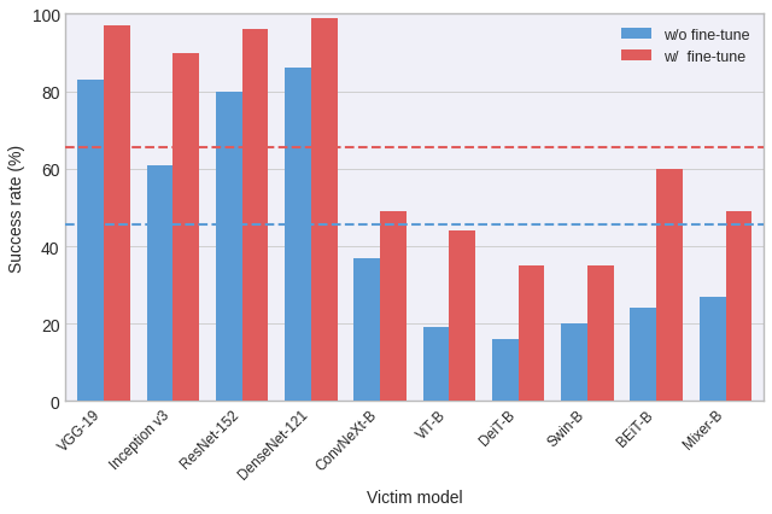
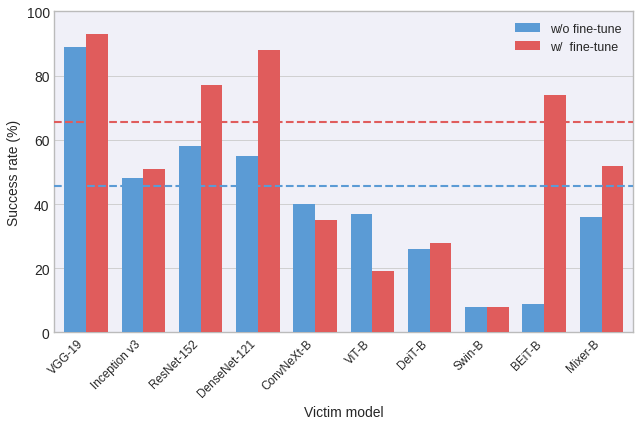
w/o fine-tune/VGG-19: 83 -> 89
w/ fine-tune/VGG-19: 97 -> 93
w/o fine-tune/Inception v3: 61 -> 48
w/ fine-tune/Inception v3: 90 -> 51
w/o fine-tune/ResNet-152: 80 -> 58
w/ fine-tune/ResNet-152: 96 -> 77
w/o fine-tune/DenseNet-121: 86 -> 55
w/ fine-tune/DenseNet-121: 99 -> 88
w/o fine-tune/ConvNeXt-B: 37 -> 40
w/ fine-tune/ConvNeXt-B: 49 -> 35
w/o fine-tune/ViT-B: 19 -> 37
w/ fine-tune/ViT-B: 44 -> 19
w/o fine-tune/DeiT-B: 16 -> 26
w/ fine-tune/DeiT-B: 35 -> 28
w/o fine-tune/Swin-B: 20 -> 8
w/ fine-tune/Swin-B: 35 -> 8
w/o fine-tune/BEiT-B: 24 -> 9
w/ fine-tune/BEiT-B: 60 -> 74
w/o fine-tune/Mixer-B: 27 -> 36
w/ fine-tune/Mixer-B: 49 -> 52
